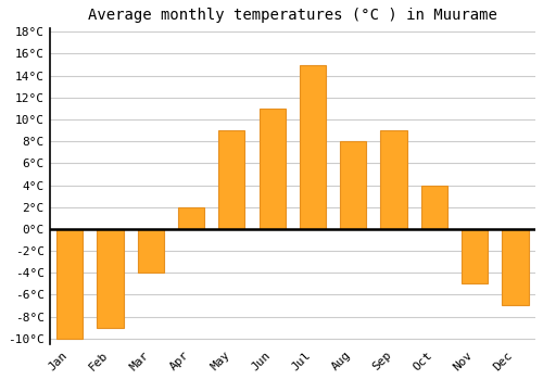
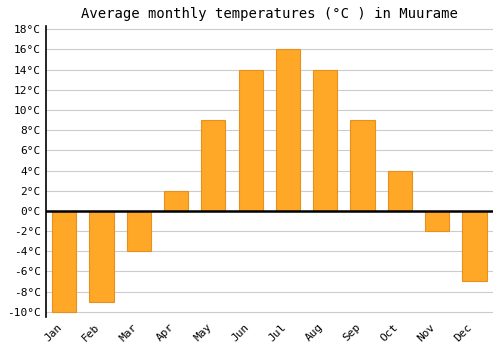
Jun: 11°C -> 14°C
Jul: 15°C -> 16°C
Aug: 8°C -> 14°C
Nov: -5°C -> -2°C
